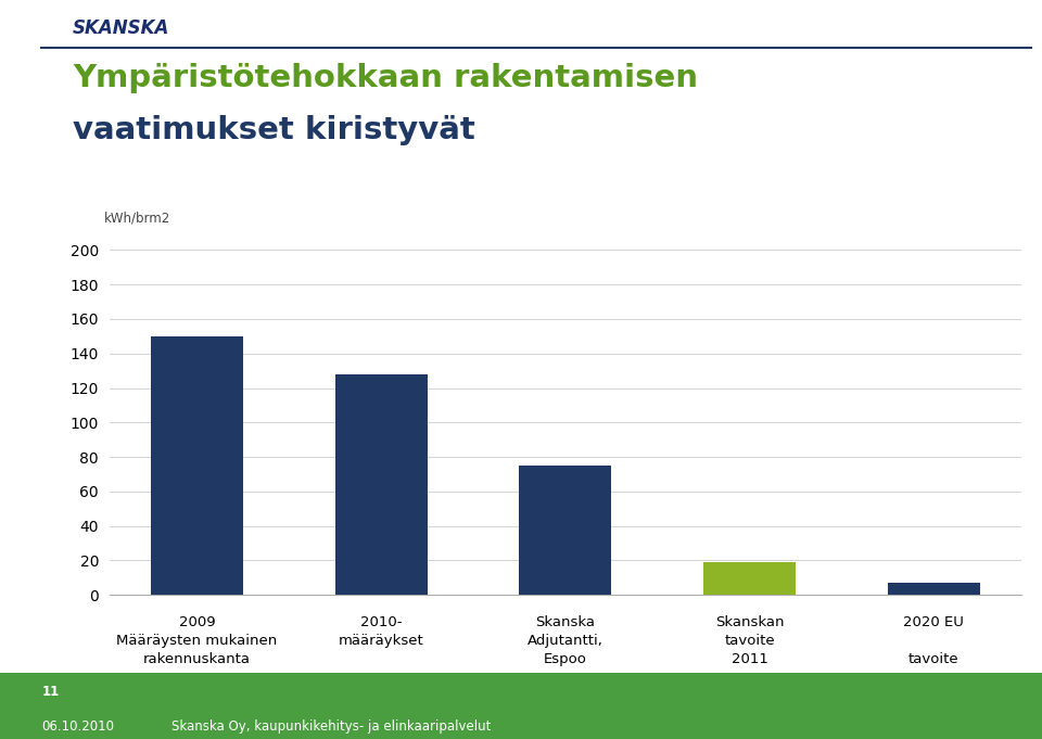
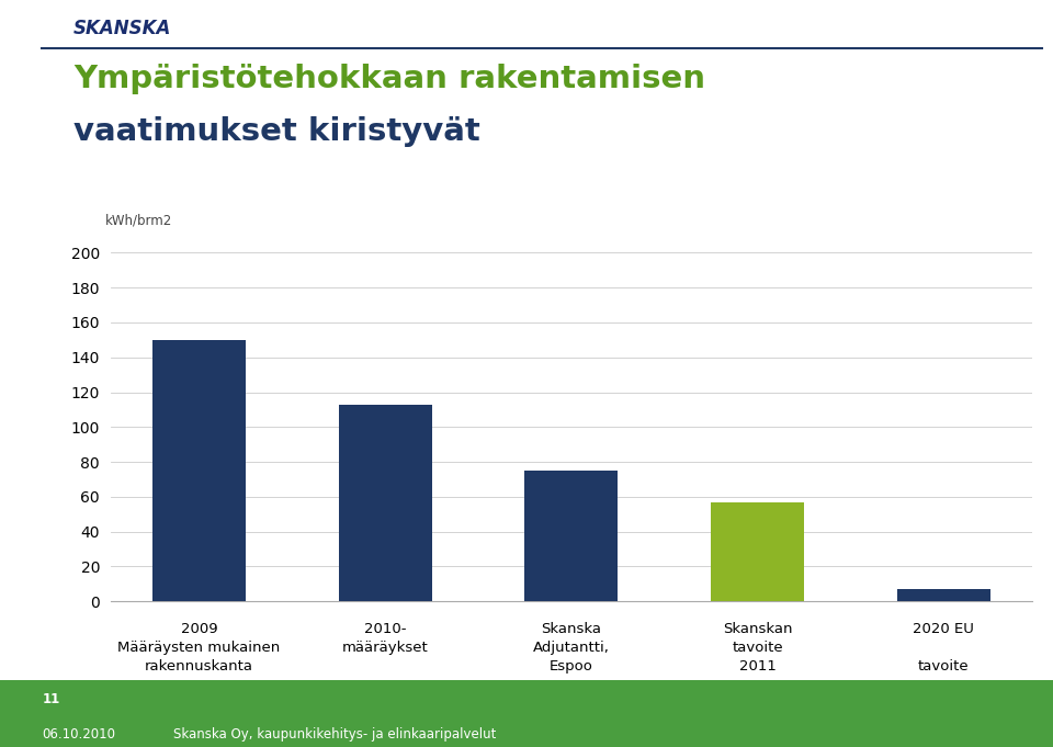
2010- määräykset: 128 -> 113
Skanskan tavoite 2011: 19 -> 57
